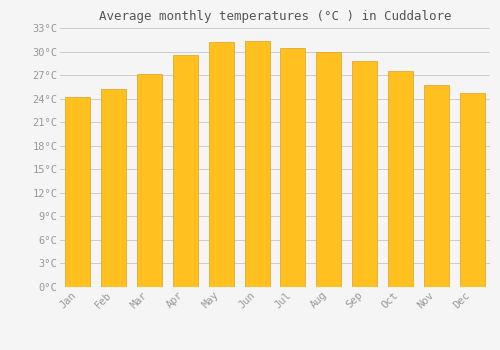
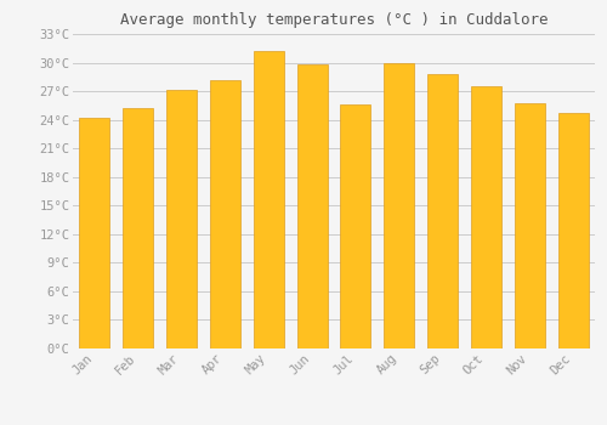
Apr: 29.5°C -> 28.2°C
Jun: 31.3°C -> 29.8°C
Jul: 30.5°C -> 25.6°C
